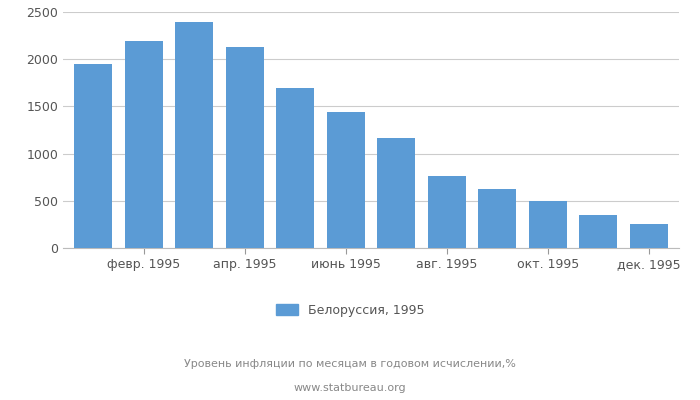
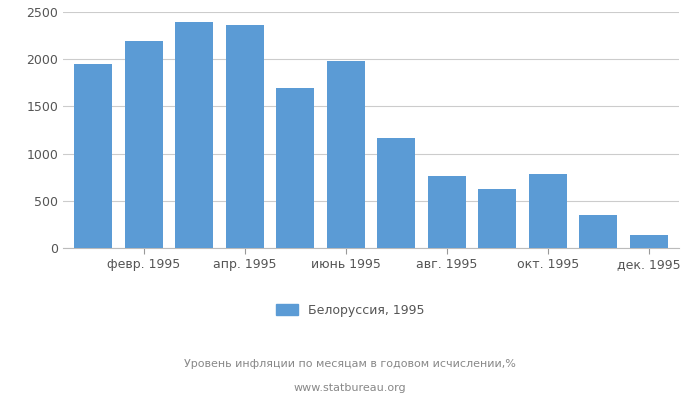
апр. 1995: 2130 -> 2360
июнь 1995: 1440 -> 1980
окт. 1995: 500 -> 780
дек. 1995: 260 -> 140
